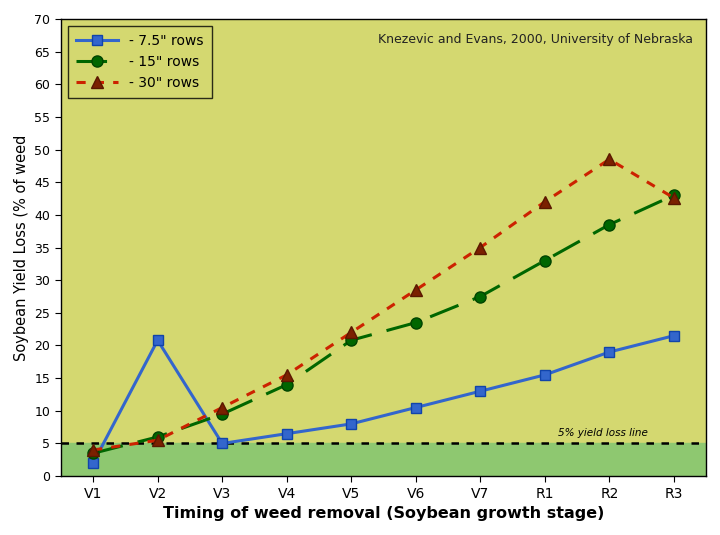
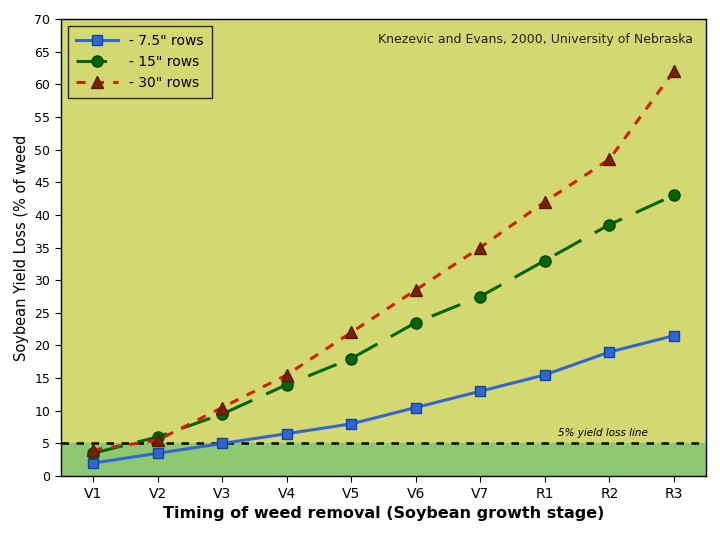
- 7.5" rows/V2: 20.8 -> 3.5
- 15" rows/V5: 20.8 -> 18.0
- 30" rows/R3: 42.6 -> 62.0
